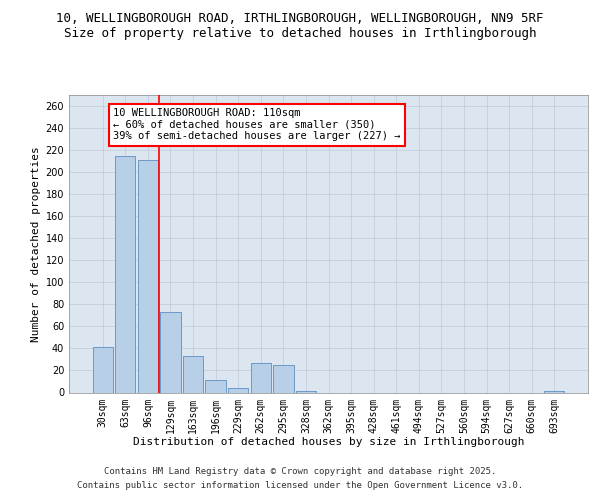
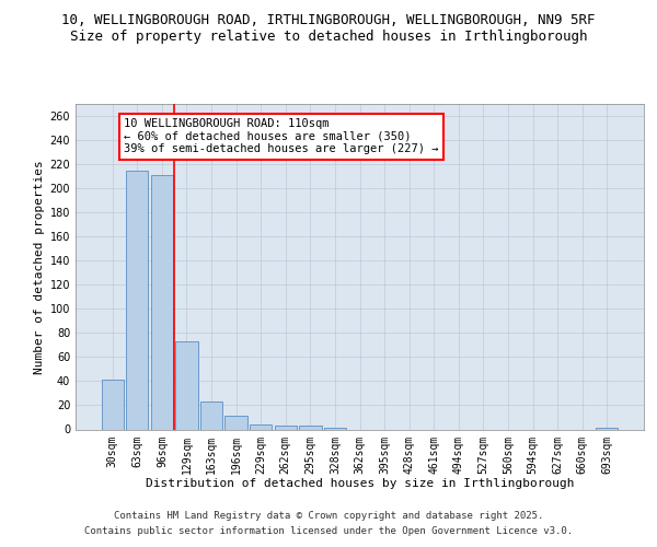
163sqm: 33 -> 23
262sqm: 27 -> 3
295sqm: 25 -> 3
